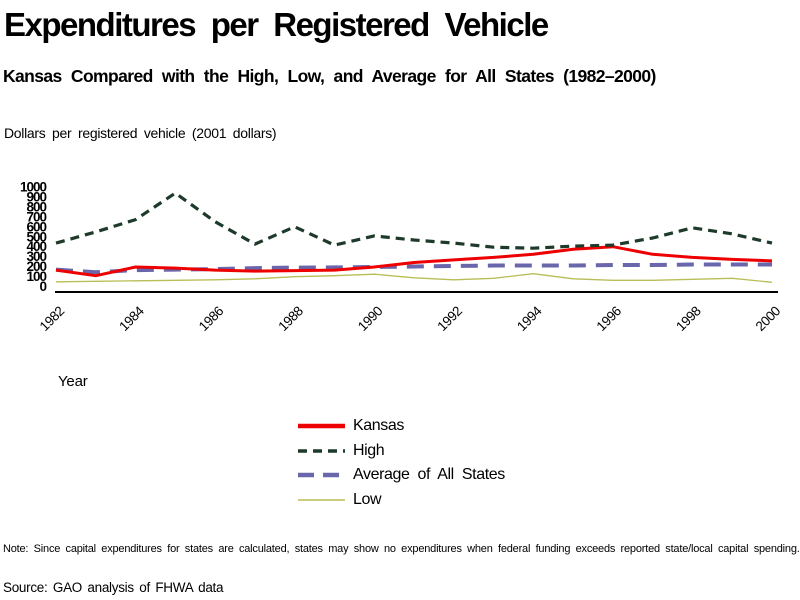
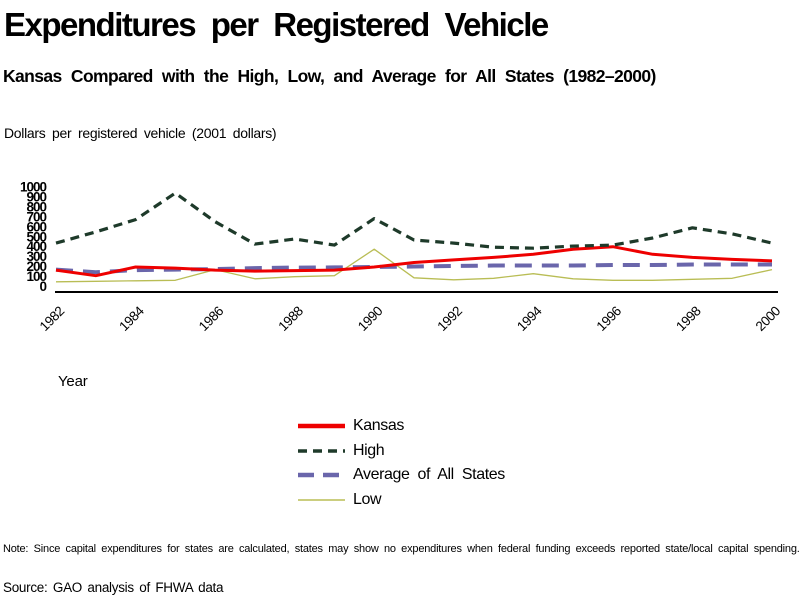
Low/1986: 100 -> 200
High/1988: 600 -> 500
High/1990: 500 -> 700
Low/1990: 200 -> 400
Low/2000: 100 -> 200
